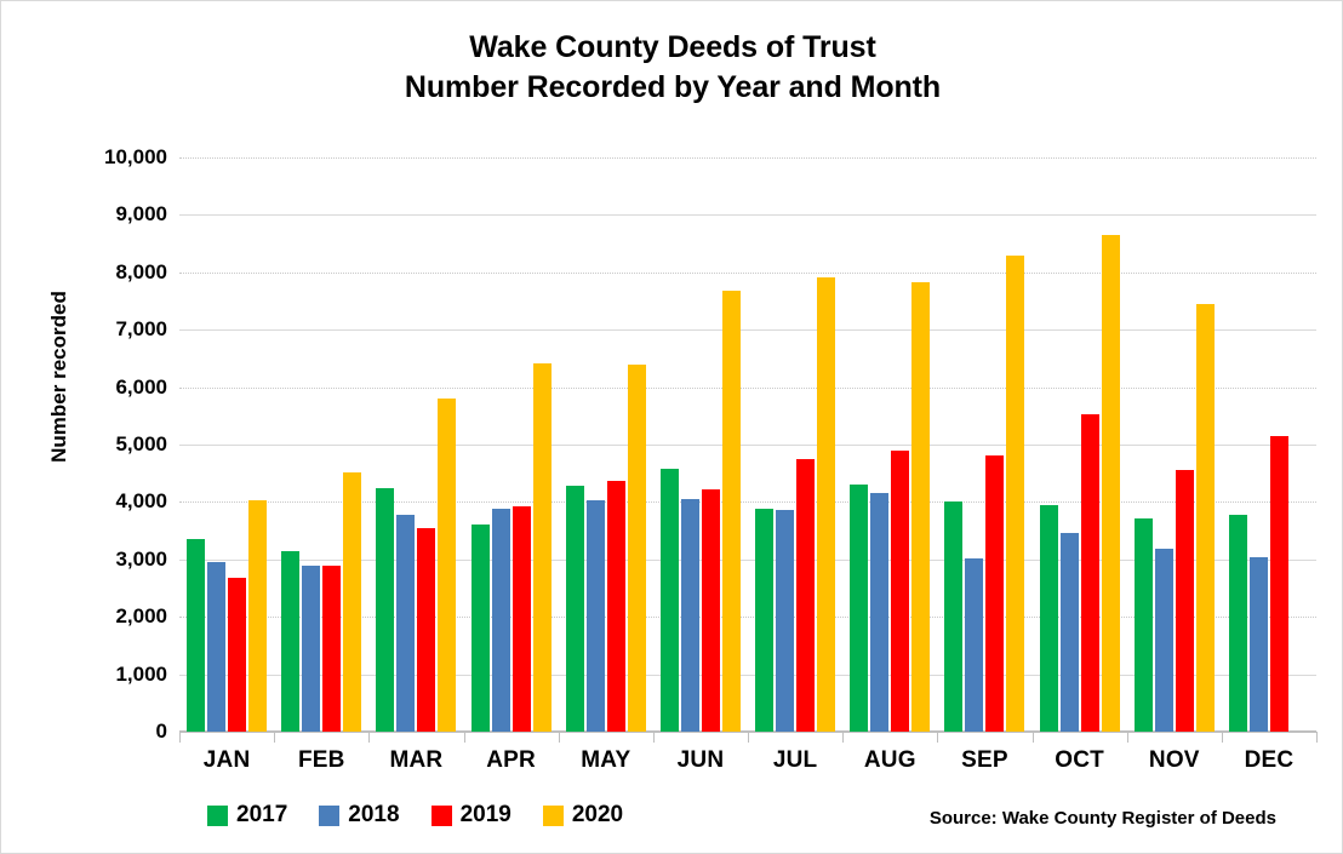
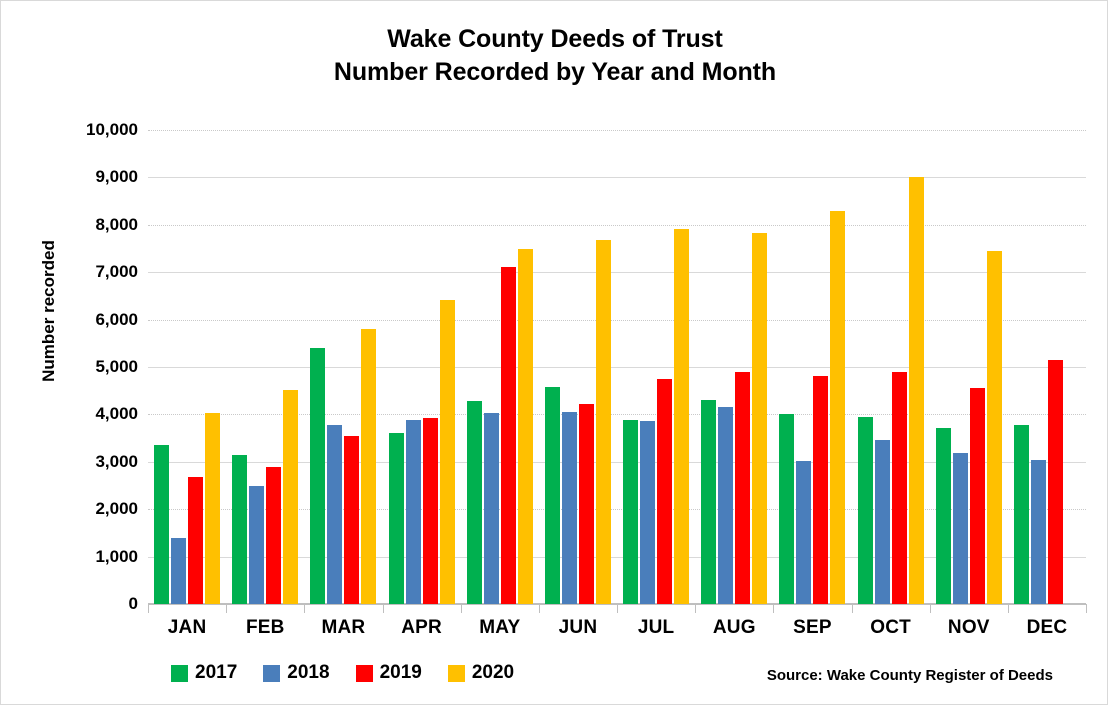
2018/JAN: 3000 -> 1400
2018/FEB: 2900 -> 2500
2017/MAR: 4200 -> 5400
2019/MAY: 4400 -> 7100
2020/MAY: 6400 -> 7500
2019/OCT: 5500 -> 4900
2020/OCT: 8600 -> 9000
